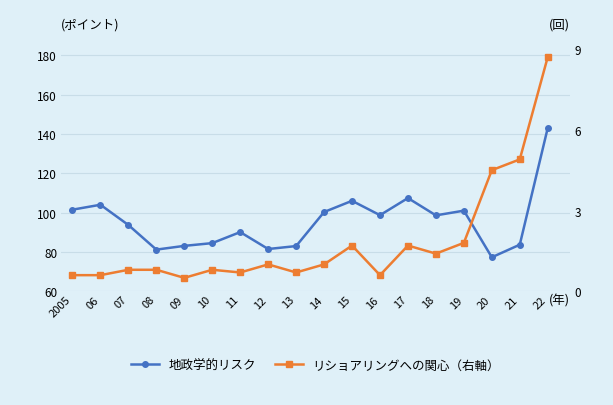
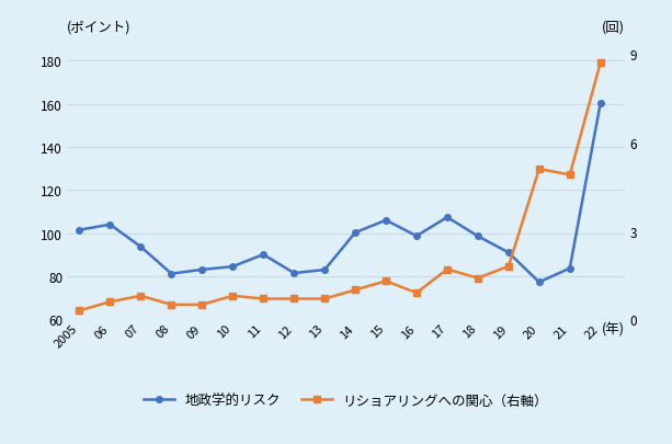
リショアリングへの関心（右軸）/2005: 0.6 -> 0.3
リショアリングへの関心（右軸）/08: 0.8 -> 0.5
リショアリングへの関心（右軸）/12: 1.0 -> 0.7
リショアリングへの関心（右軸）/15: 1.7 -> 1.3
リショアリングへの関心（右軸）/16: 0.6 -> 0.9
地政学的リスク/19: 101 -> 91
リショアリングへの関心（右軸）/20: 4.5 -> 5.1
地政学的リスク/22: 143 -> 160
